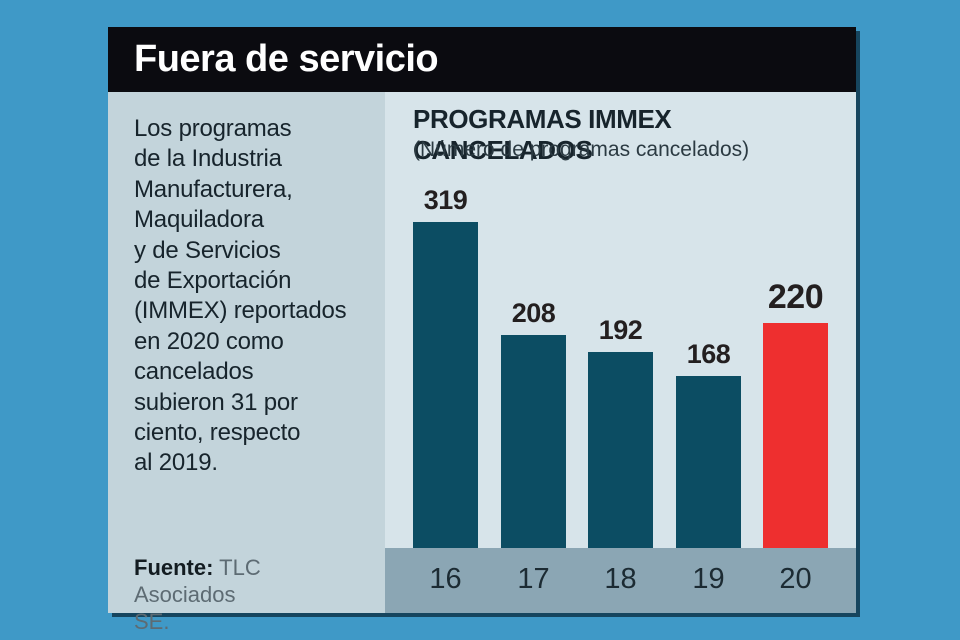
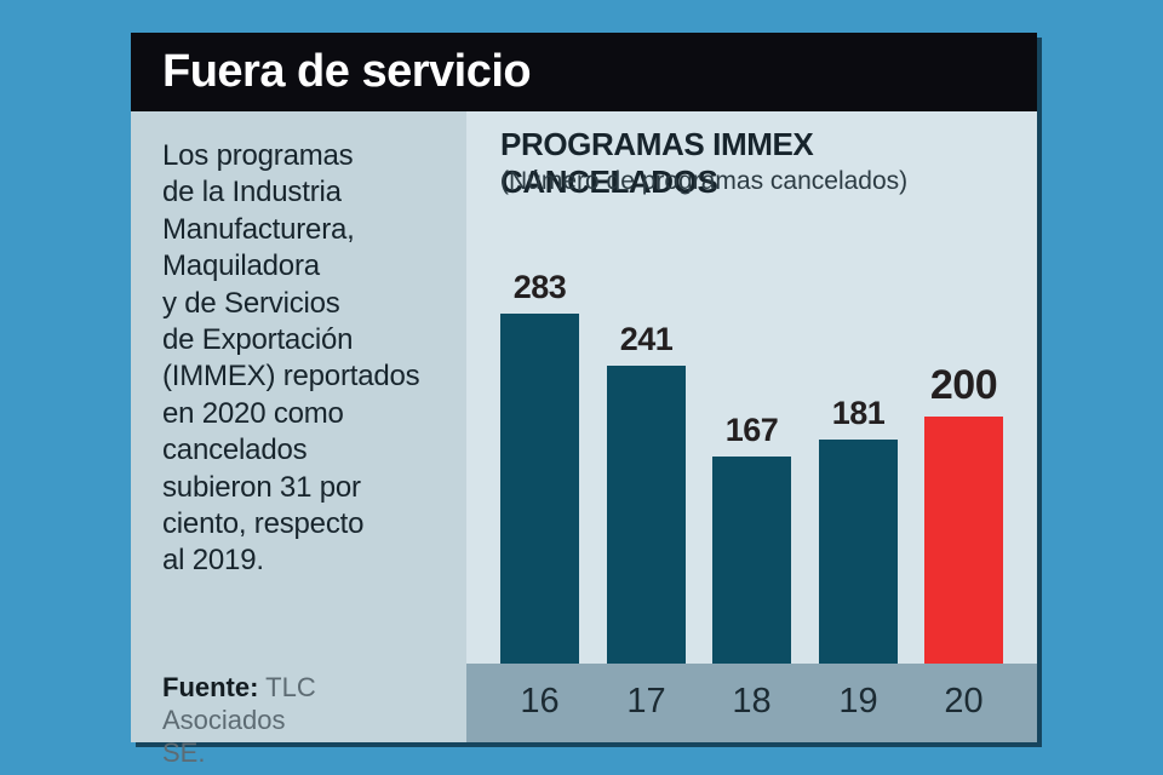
16: 319 -> 283
17: 208 -> 241
18: 192 -> 167
19: 168 -> 181
20: 220 -> 200
